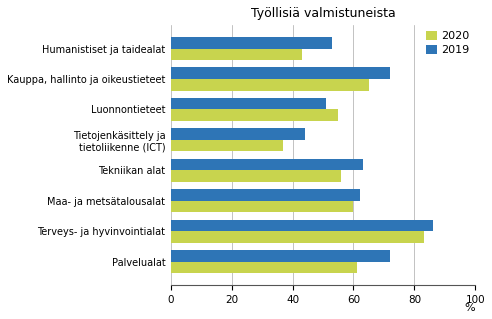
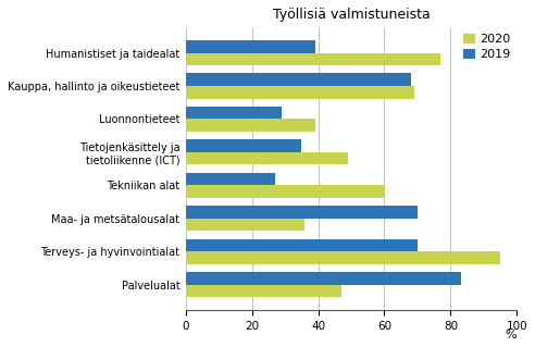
2019/Humanistiset ja taidealat: 53 -> 39
2020/Humanistiset ja taidealat: 43 -> 77
2019/Kauppa, hallinto ja oikeustieteet: 72 -> 68
2020/Kauppa, hallinto ja oikeustieteet: 65 -> 69
2019/Luonnontieteet: 51 -> 29
2020/Luonnontieteet: 55 -> 39
2019/Tietojenkäsittely ja tietoliikenne (ICT): 44 -> 35
2020/Tietojenkäsittely ja tietoliikenne (ICT): 37 -> 49
2019/Tekniikan alat: 63 -> 27
2020/Tekniikan alat: 56 -> 60
2019/Maa- ja metsätalousalat: 62 -> 70
2020/Maa- ja metsätalousalat: 60 -> 36
2019/Terveys- ja hyvinvointialat: 86 -> 70
2020/Terveys- ja hyvinvointialat: 83 -> 95
2019/Palvelualat: 72 -> 83
2020/Palvelualat: 61 -> 47
